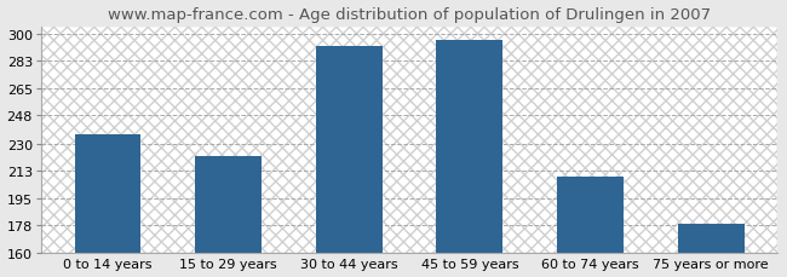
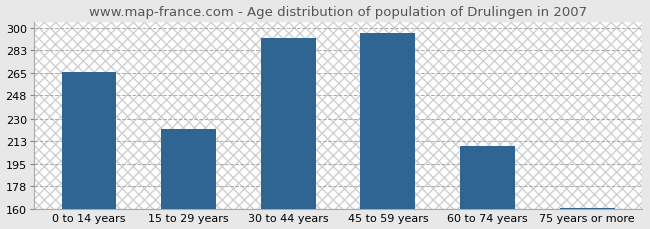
0 to 14 years: 236 -> 266
75 years or more: 179 -> 161
